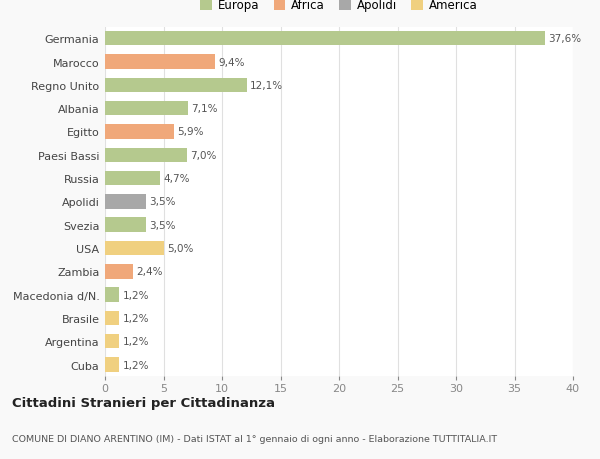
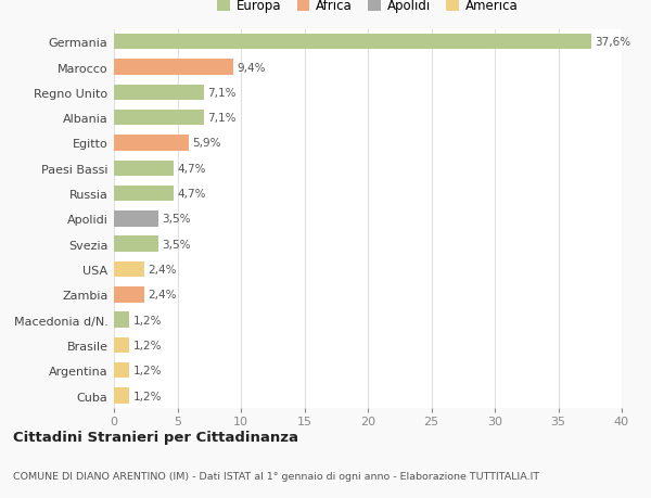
Regno Unito: 12,1% -> 7,1%
Paesi Bassi: 7,0% -> 4,7%
USA: 5,0% -> 2,4%
